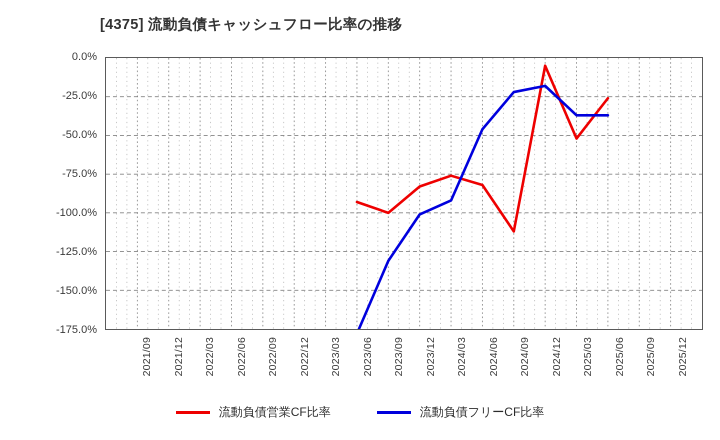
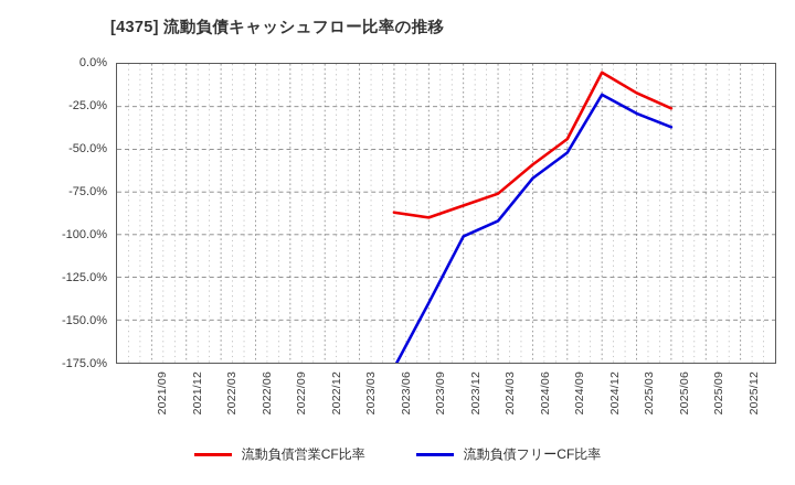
流動負債営業CF比率/2023/06: -93% -> -87%
流動負債営業CF比率/2023/09: -100% -> -90%
流動負債フリーCF比率/2023/09: -131% -> -140%
流動負債営業CF比率/2024/06: -82% -> -59%
流動負債フリーCF比率/2024/06: -46% -> -67%
流動負債営業CF比率/2024/09: -112% -> -44%
流動負債フリーCF比率/2024/09: -22% -> -52%
流動負債営業CF比率/2025/03: -52% -> -17%
流動負債フリーCF比率/2025/03: -37% -> -29%
